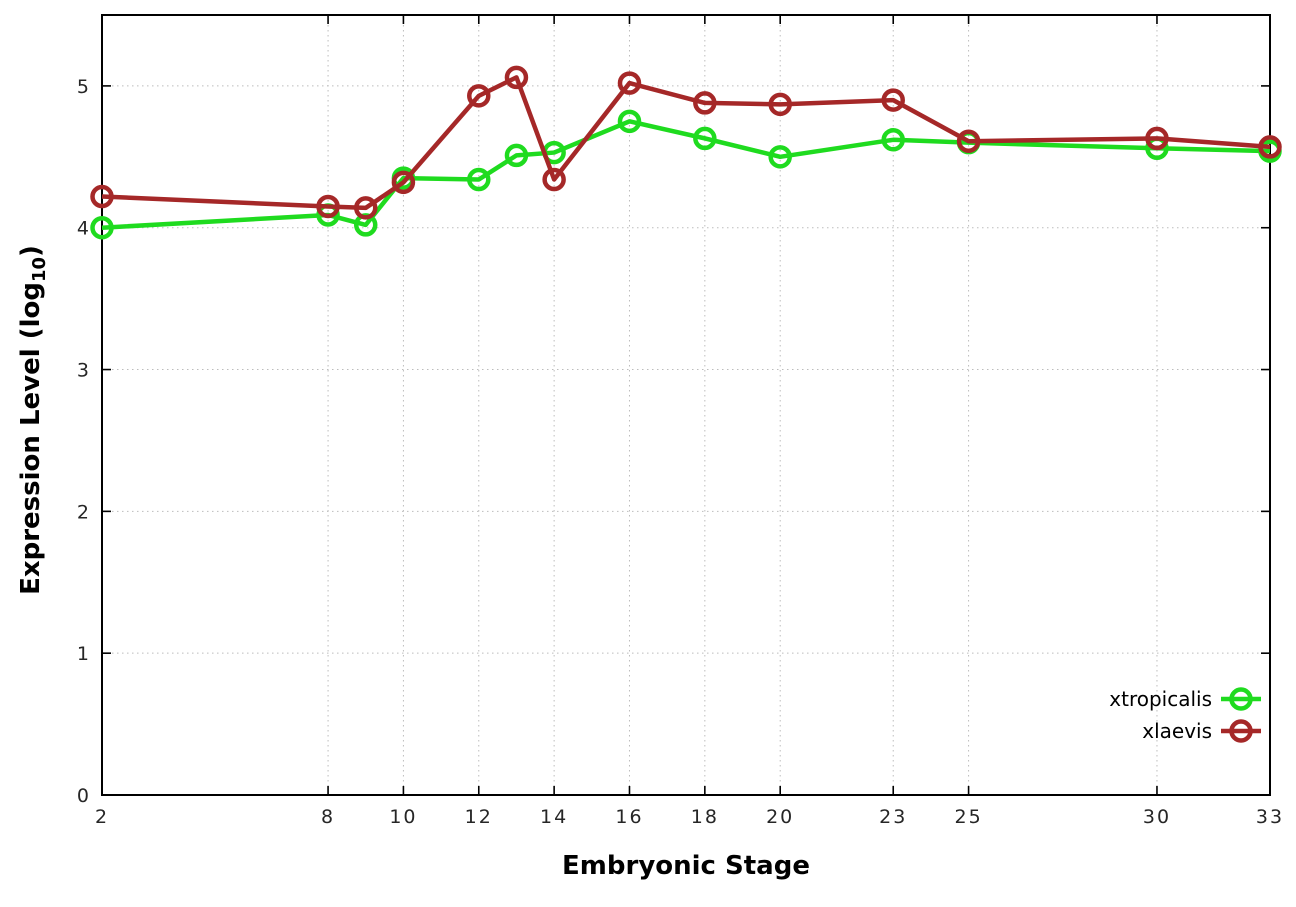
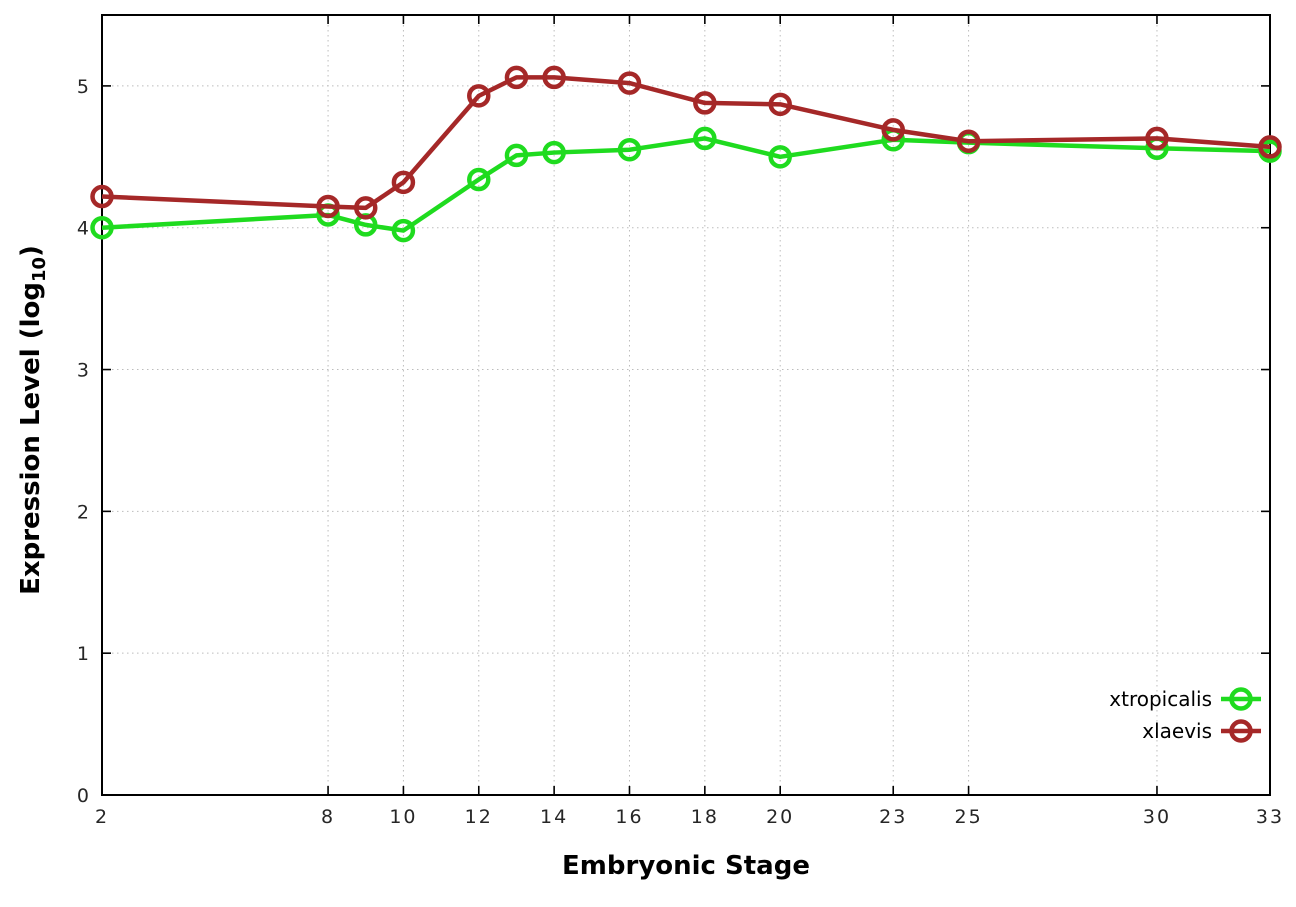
xtropicalis/10: 4.35 -> 3.98
xlaevis/14: 4.34 -> 5.06
xtropicalis/16: 4.75 -> 4.55
xlaevis/23: 4.90 -> 4.69
